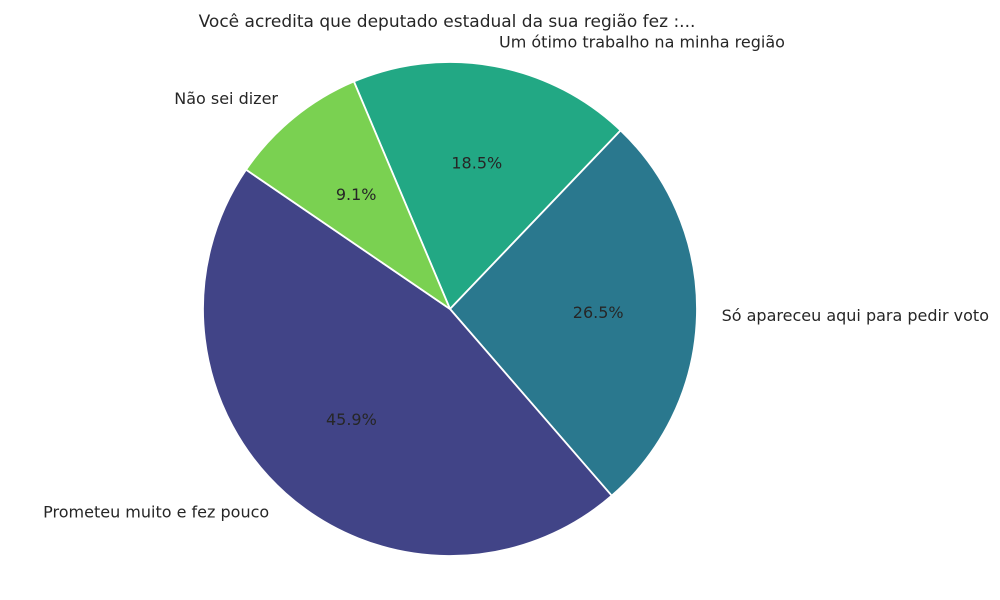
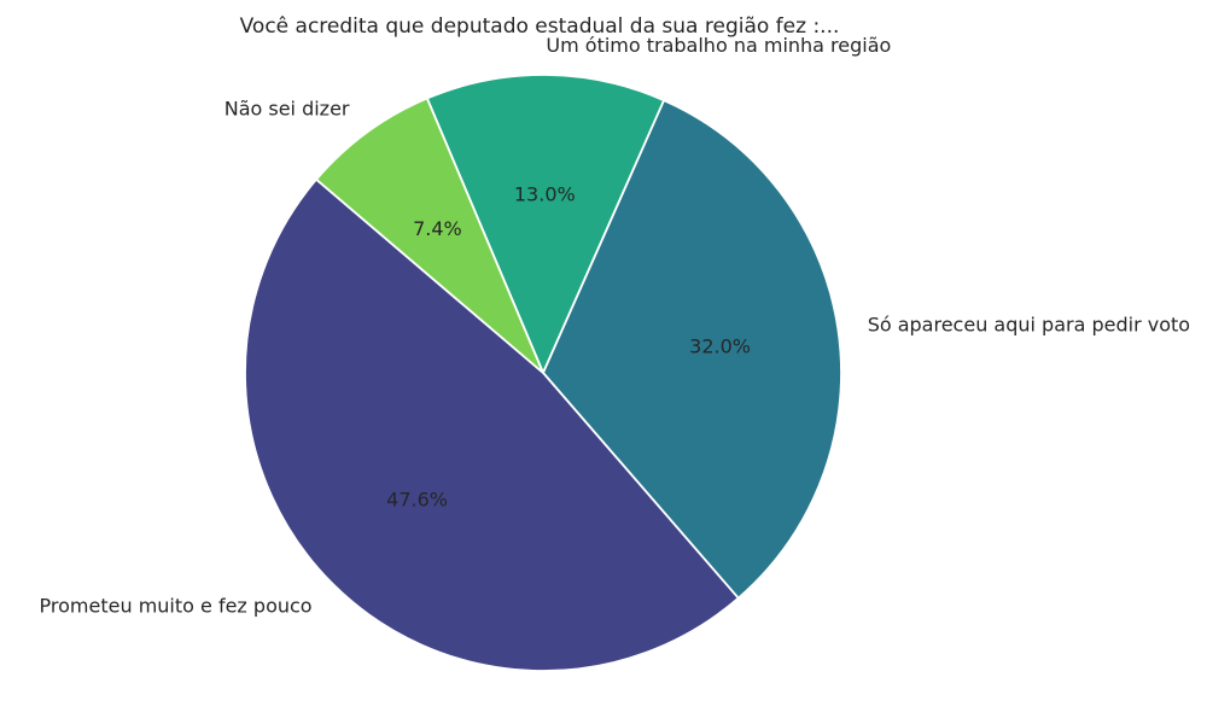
Um ótimo trabalho na minha região: 18.5% -> 13.0%
Só apareceu aqui para pedir voto: 26.5% -> 32.0%
Prometeu muito e fez pouco: 45.9% -> 47.6%
Não sei dizer: 9.1% -> 7.4%
